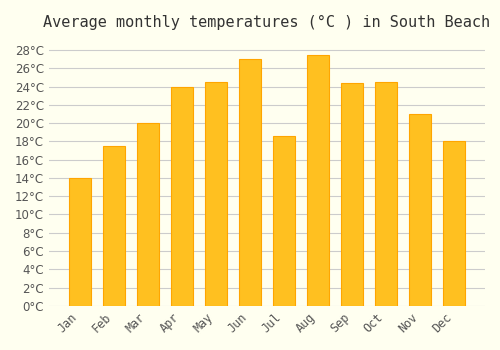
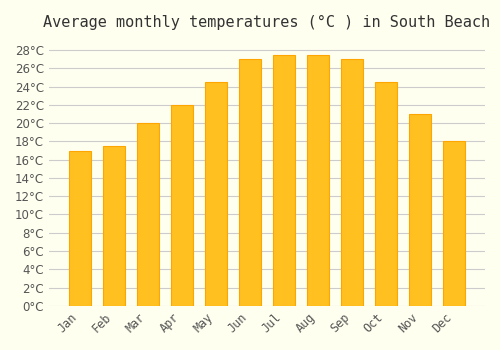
Jan: 14.0°C -> 17.0°C
Apr: 24.0°C -> 22.0°C
Jul: 18.6°C -> 27.5°C
Sep: 24.4°C -> 27.0°C
